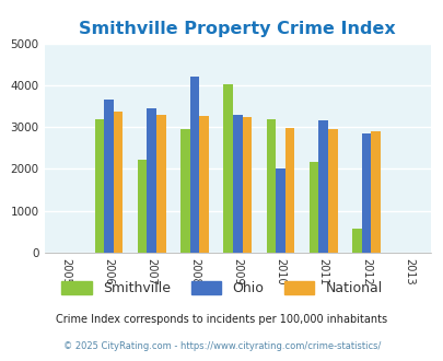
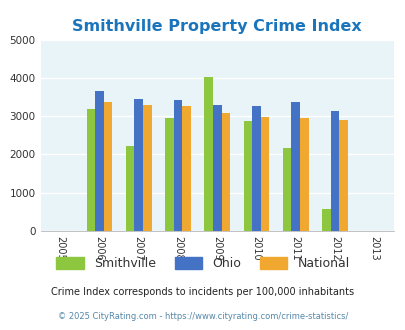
Ohio/2008: 4200 -> 3420
National/2009: 3250 -> 3080
Smithville/2010: 3200 -> 2880
Ohio/2010: 2000 -> 3270
Ohio/2011: 3150 -> 3380
Ohio/2012: 2850 -> 3140
